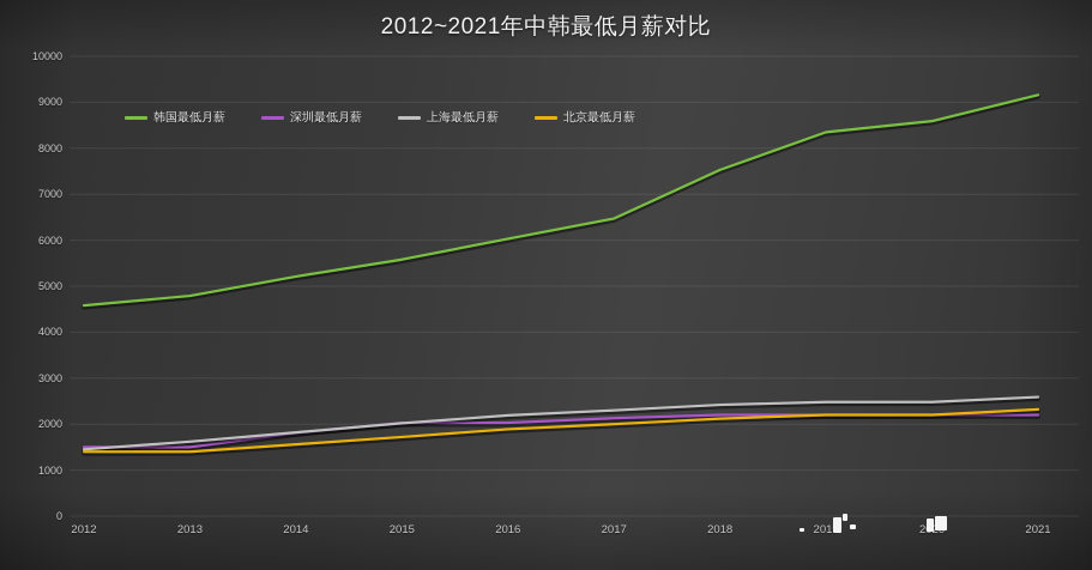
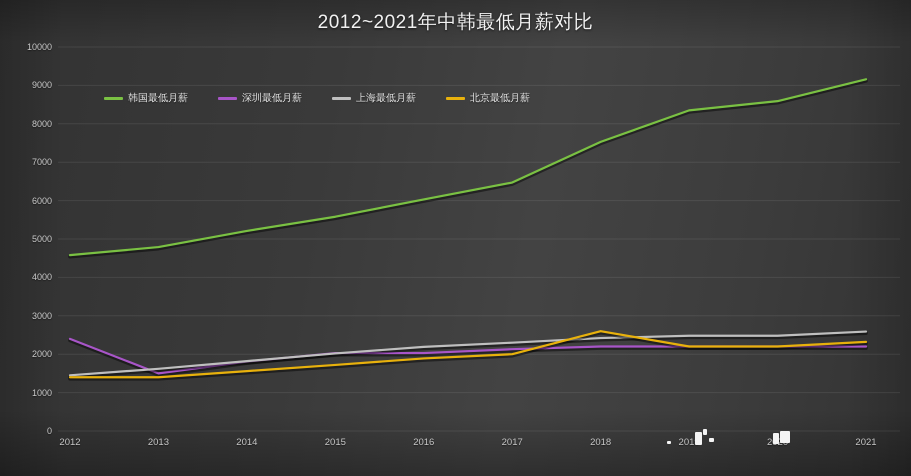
深圳最低月薪/2012: 1500 -> 2400
北京最低月薪/2018: 2100 -> 2600
